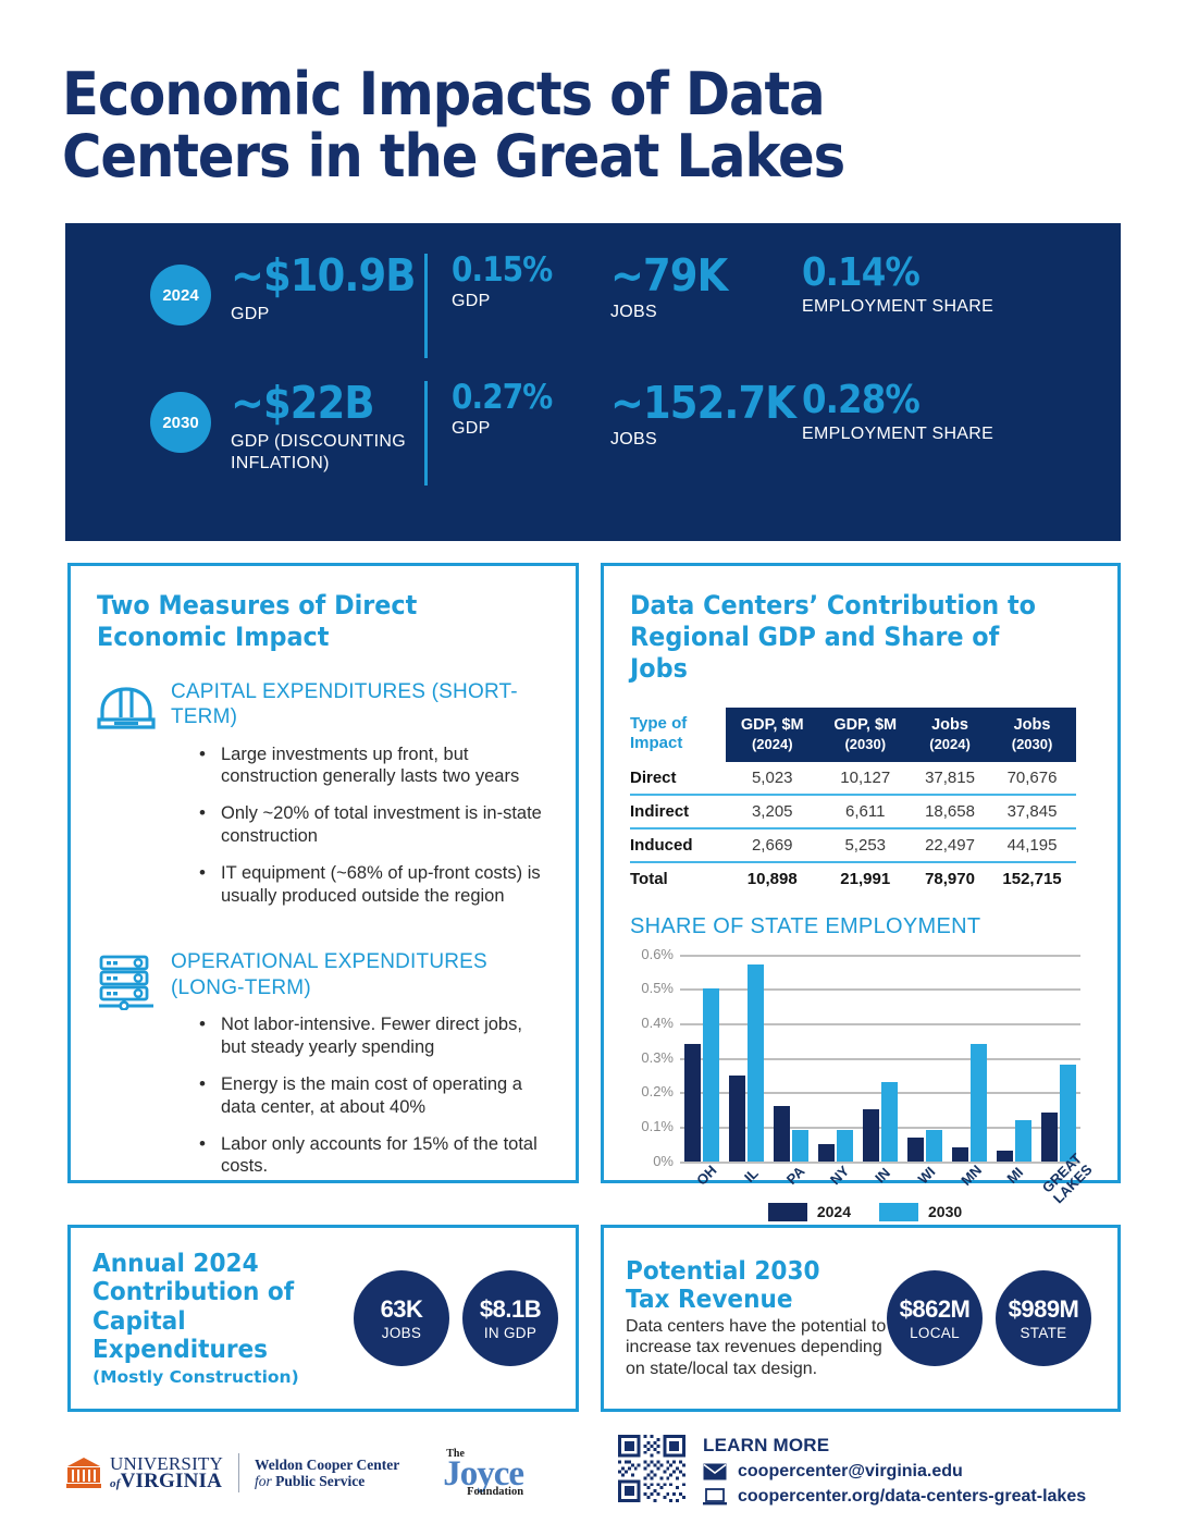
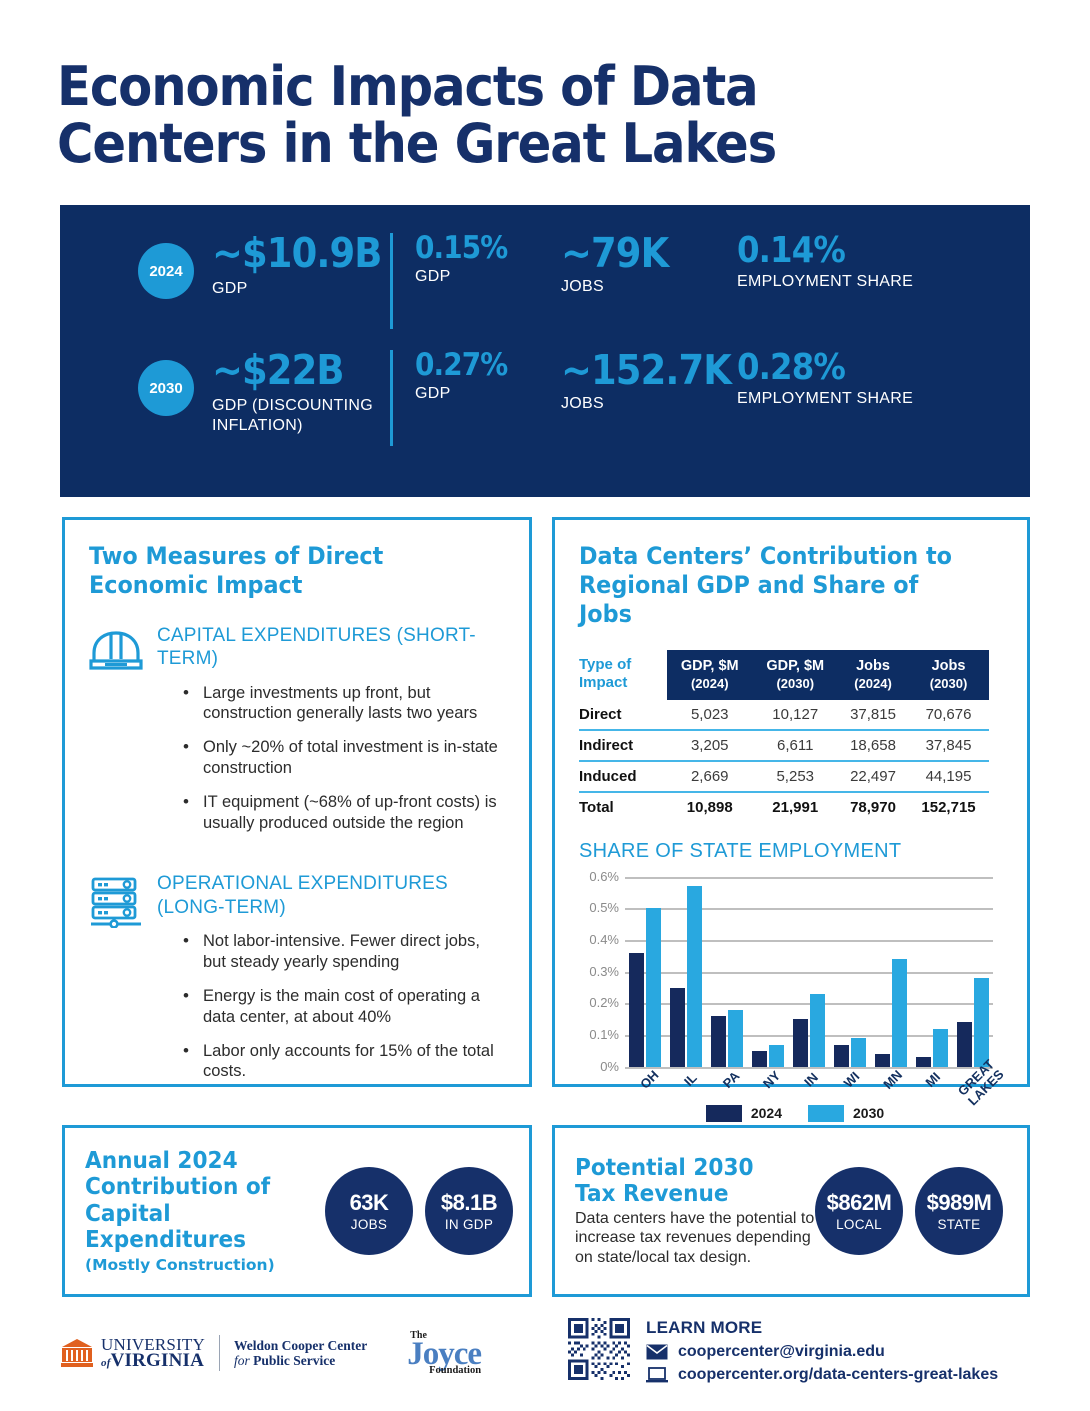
2024/OH: 0.34% -> 0.36%
2030/PA: 0.09% -> 0.18%
2030/NY: 0.09% -> 0.07%
